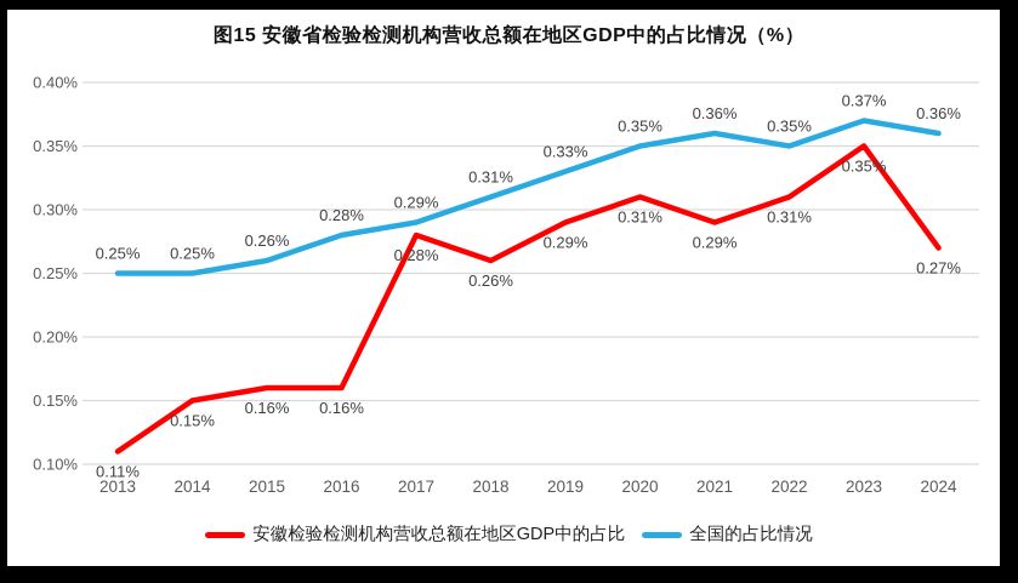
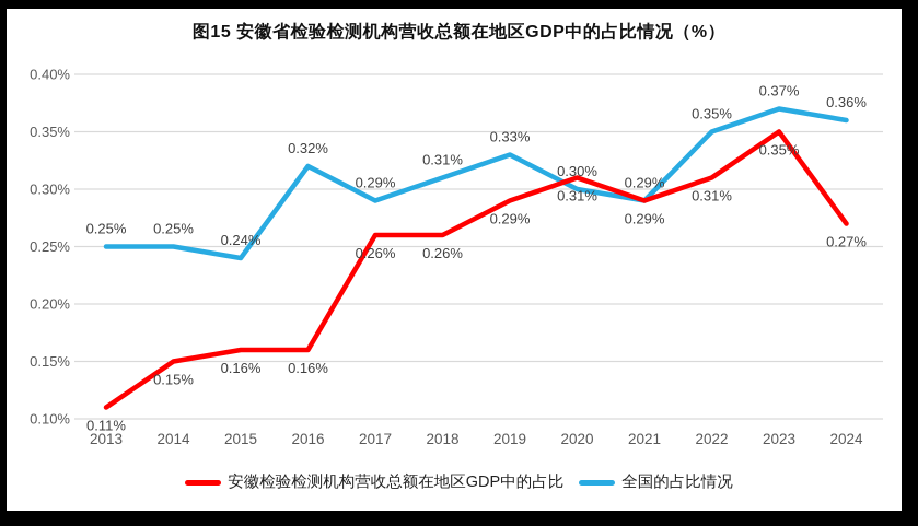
全国的占比情况/2015: 0.26% -> 0.24%
全国的占比情况/2016: 0.28% -> 0.32%
安徽检验检测机构营收总额在地区GDP中的占比/2017: 0.28% -> 0.26%
全国的占比情况/2020: 0.35% -> 0.30%
全国的占比情况/2021: 0.36% -> 0.29%
